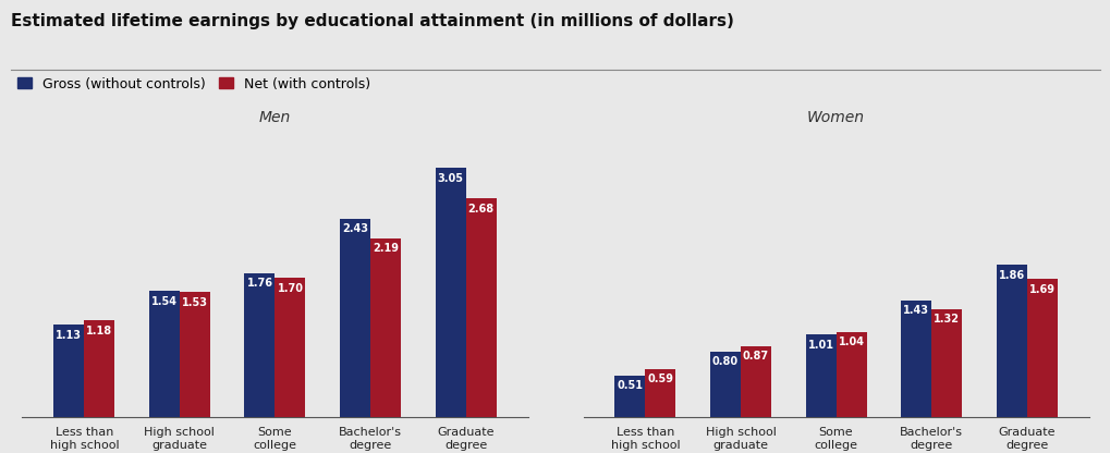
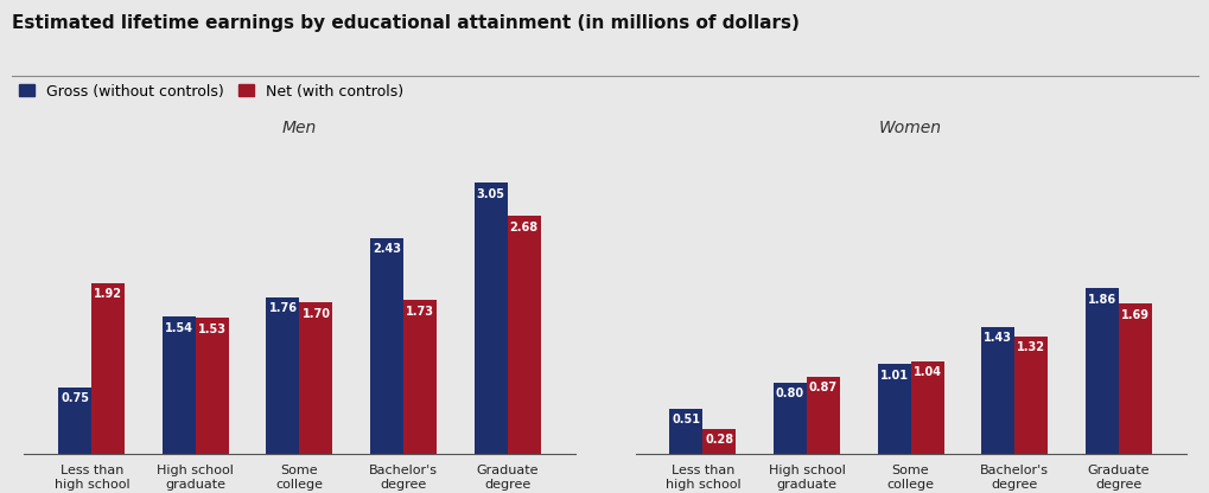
Men/Gross (without controls)/Less than high school: 1.13 -> 0.75
Men/Net (with controls)/Less than high school: 1.18 -> 1.92
Men/Net (with controls)/Bachelor's degree: 2.19 -> 1.73
Women/Net (with controls)/Less than high school: 0.59 -> 0.28
